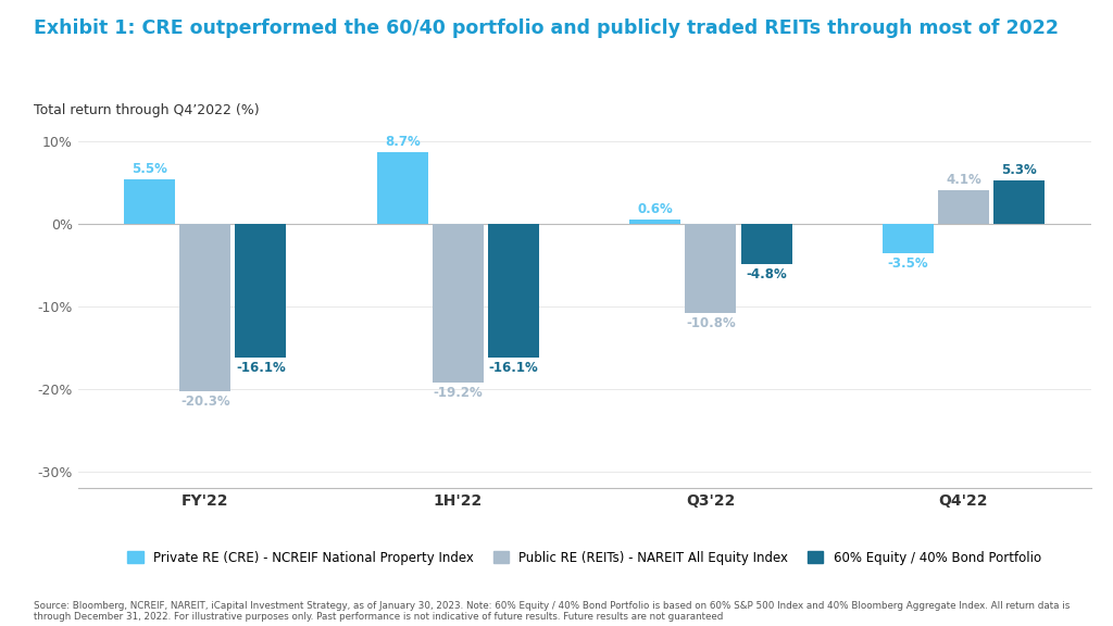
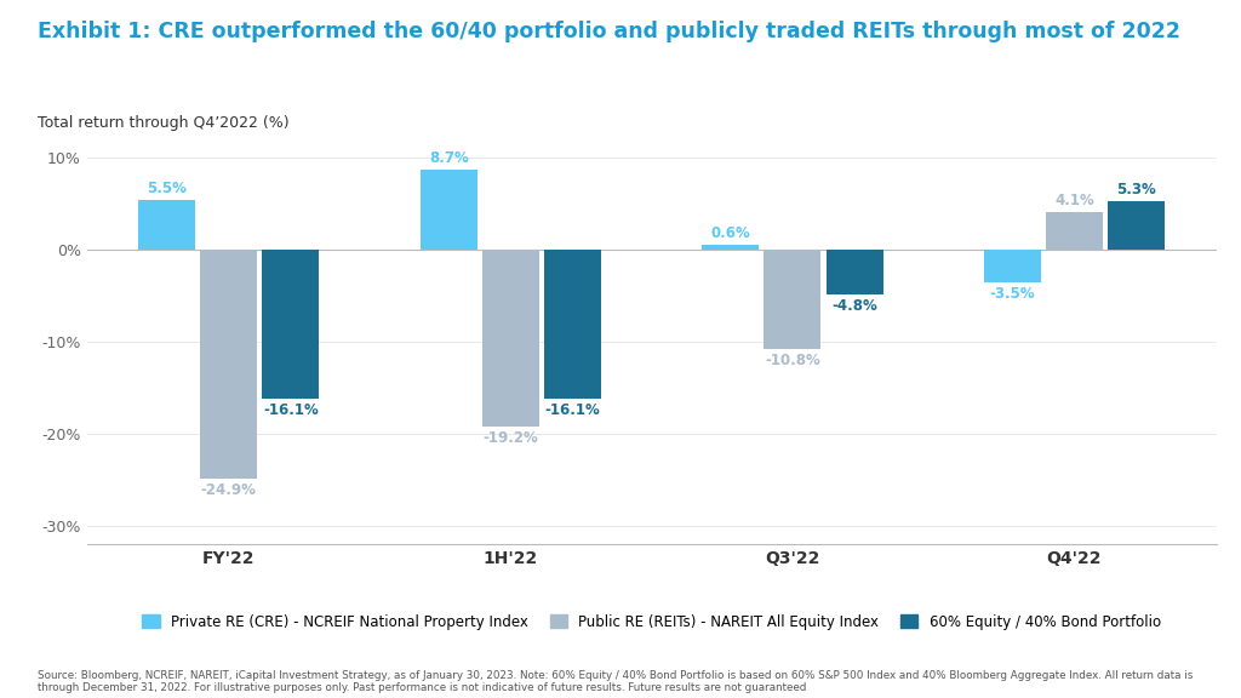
Public RE (REITs) - NAREIT All Equity Index/FY'22: -20.3% -> -24.9%
